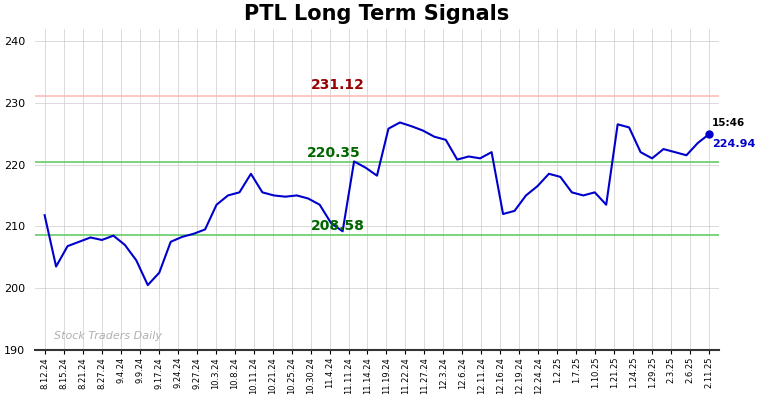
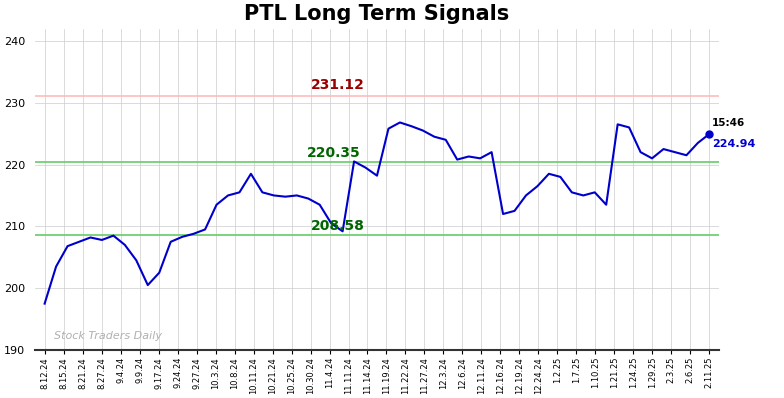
8.12.24: 211.8 -> 197.5
